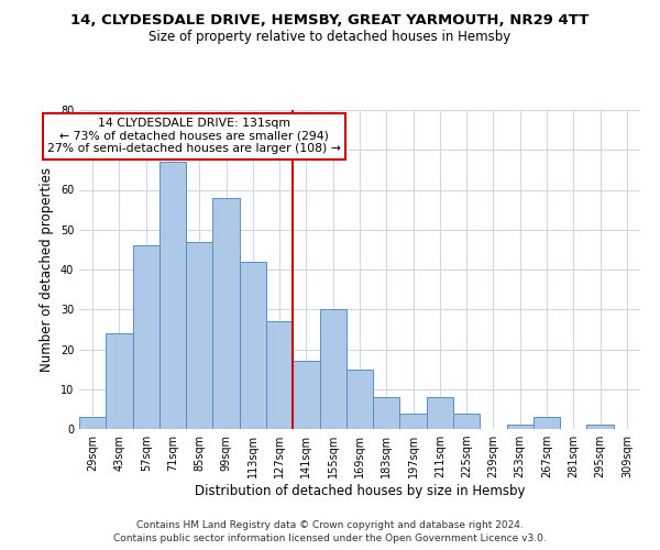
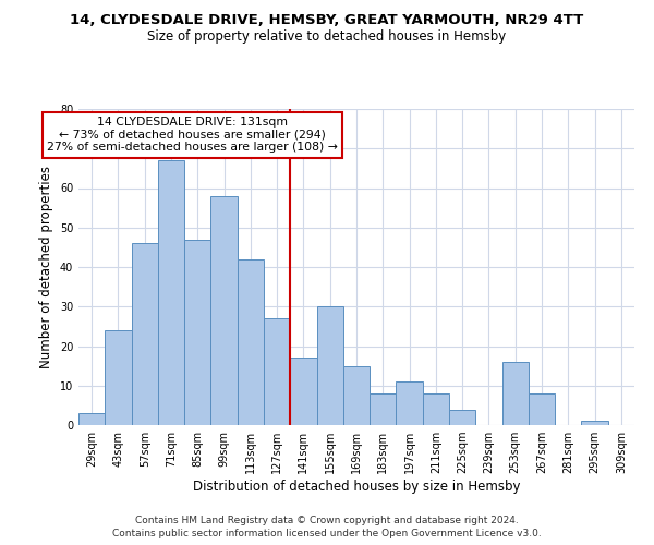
197sqm: 4 -> 11
253sqm: 1 -> 16
267sqm: 3 -> 8
